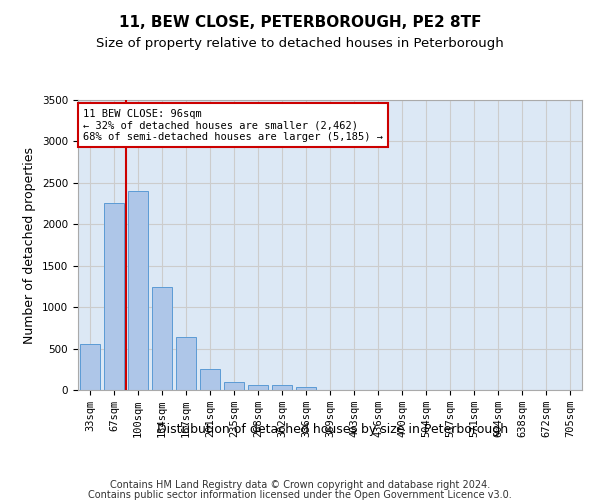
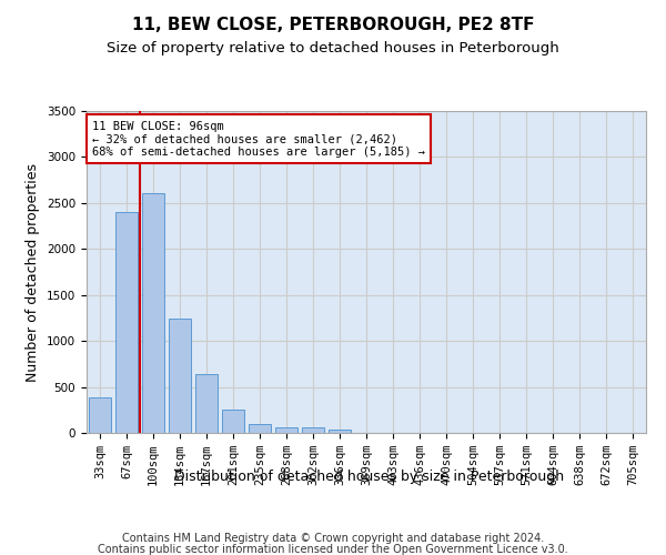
33sqm: 560 -> 390
67sqm: 2260 -> 2400
100sqm: 2400 -> 2610
